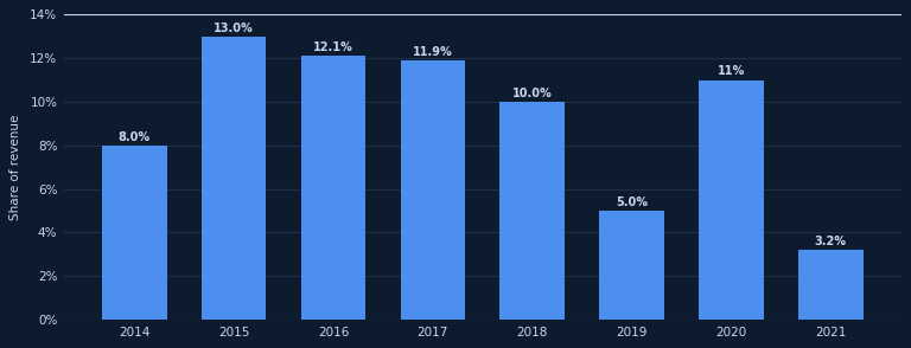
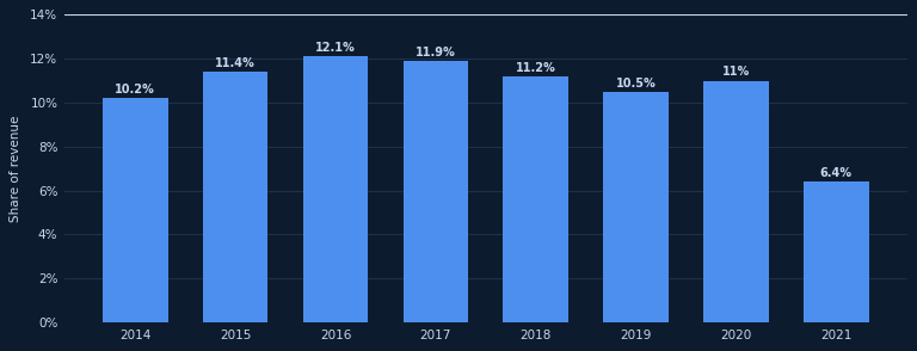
2014: 8.0% -> 10.2%
2015: 13.0% -> 11.4%
2018: 10.0% -> 11.2%
2019: 5.0% -> 10.5%
2021: 3.2% -> 6.4%
